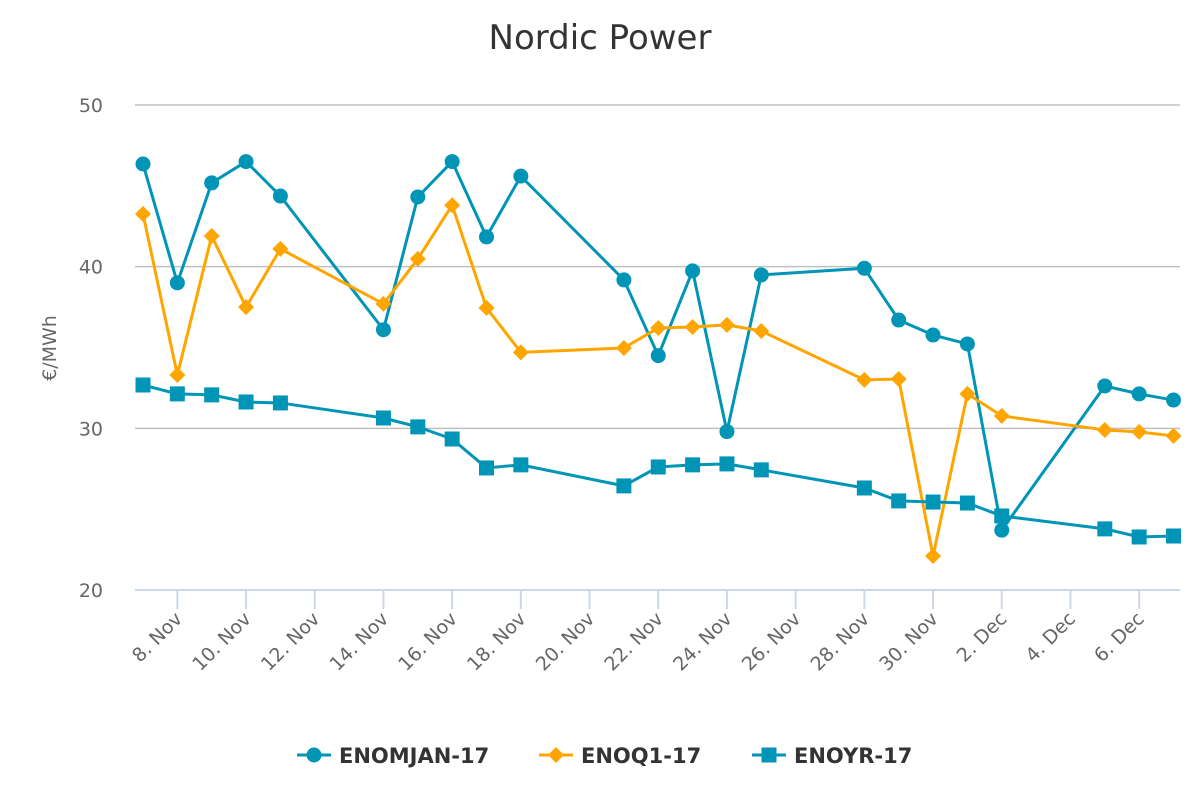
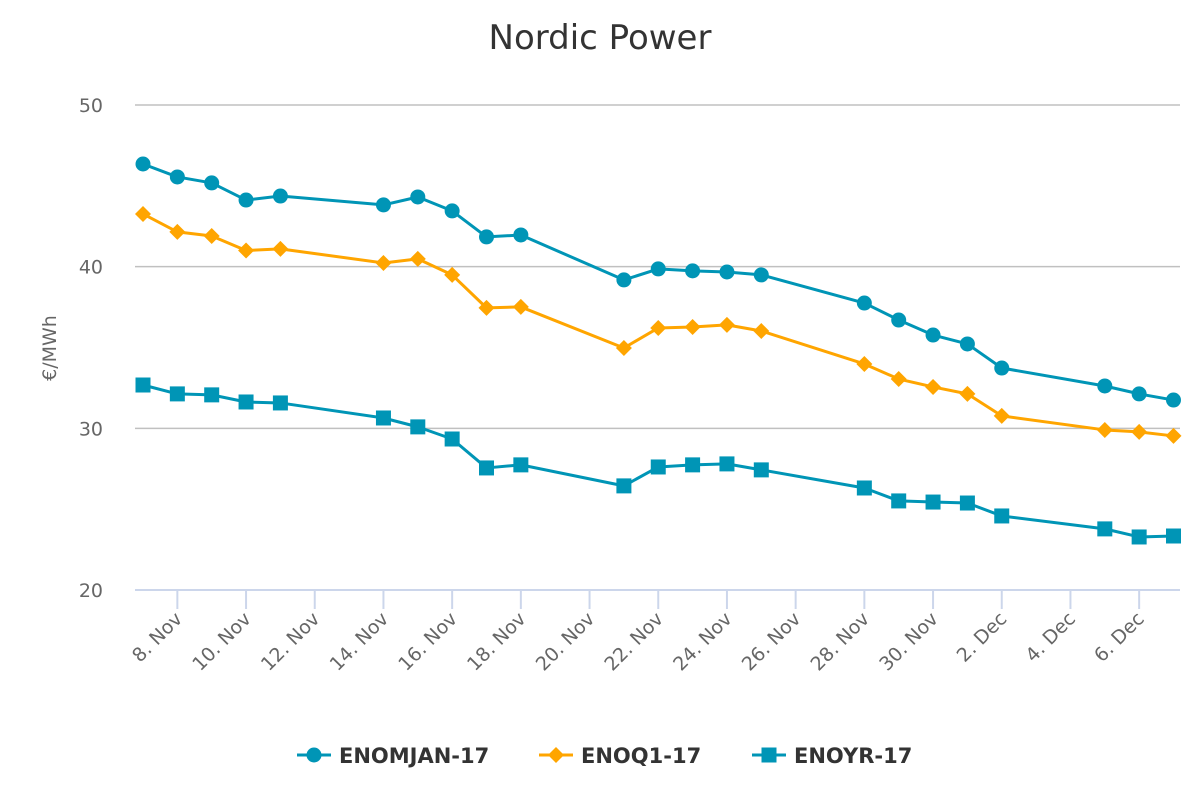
ENOMJAN-17/8. Nov: 39.0 -> 45.5
ENOQ1-17/8. Nov: 33.3 -> 42.1
ENOMJAN-17/10. Nov: 46.5 -> 44.1
ENOQ1-17/10. Nov: 37.5 -> 41.0
ENOMJAN-17/14. Nov: 36.1 -> 43.8
ENOQ1-17/14. Nov: 37.7 -> 40.2
ENOMJAN-17/16. Nov: 46.5 -> 43.5
ENOQ1-17/16. Nov: 43.8 -> 39.5
ENOMJAN-17/18. Nov: 45.6 -> 42.0
ENOQ1-17/18. Nov: 34.7 -> 37.5
ENOMJAN-17/22. Nov: 34.5 -> 39.9
ENOMJAN-17/24. Nov: 29.8 -> 39.7
ENOMJAN-17/28. Nov: 39.9 -> 37.8
ENOQ1-17/28. Nov: 33.0 -> 34.0
ENOQ1-17/30. Nov: 22.1 -> 32.6
ENOMJAN-17/2. Dec: 23.7 -> 33.7
